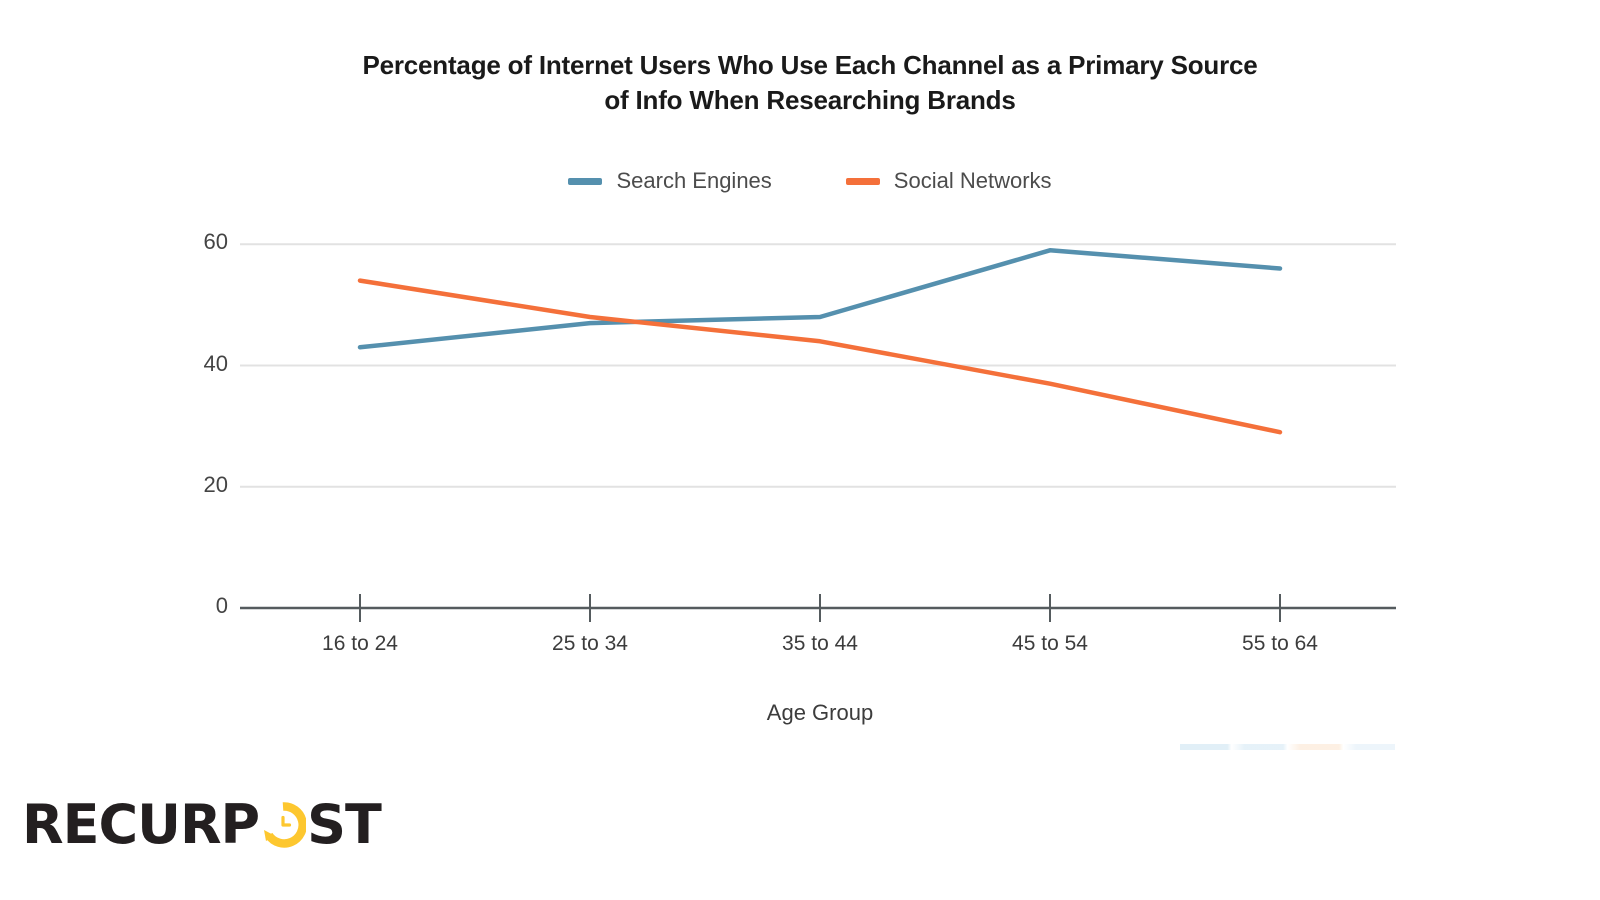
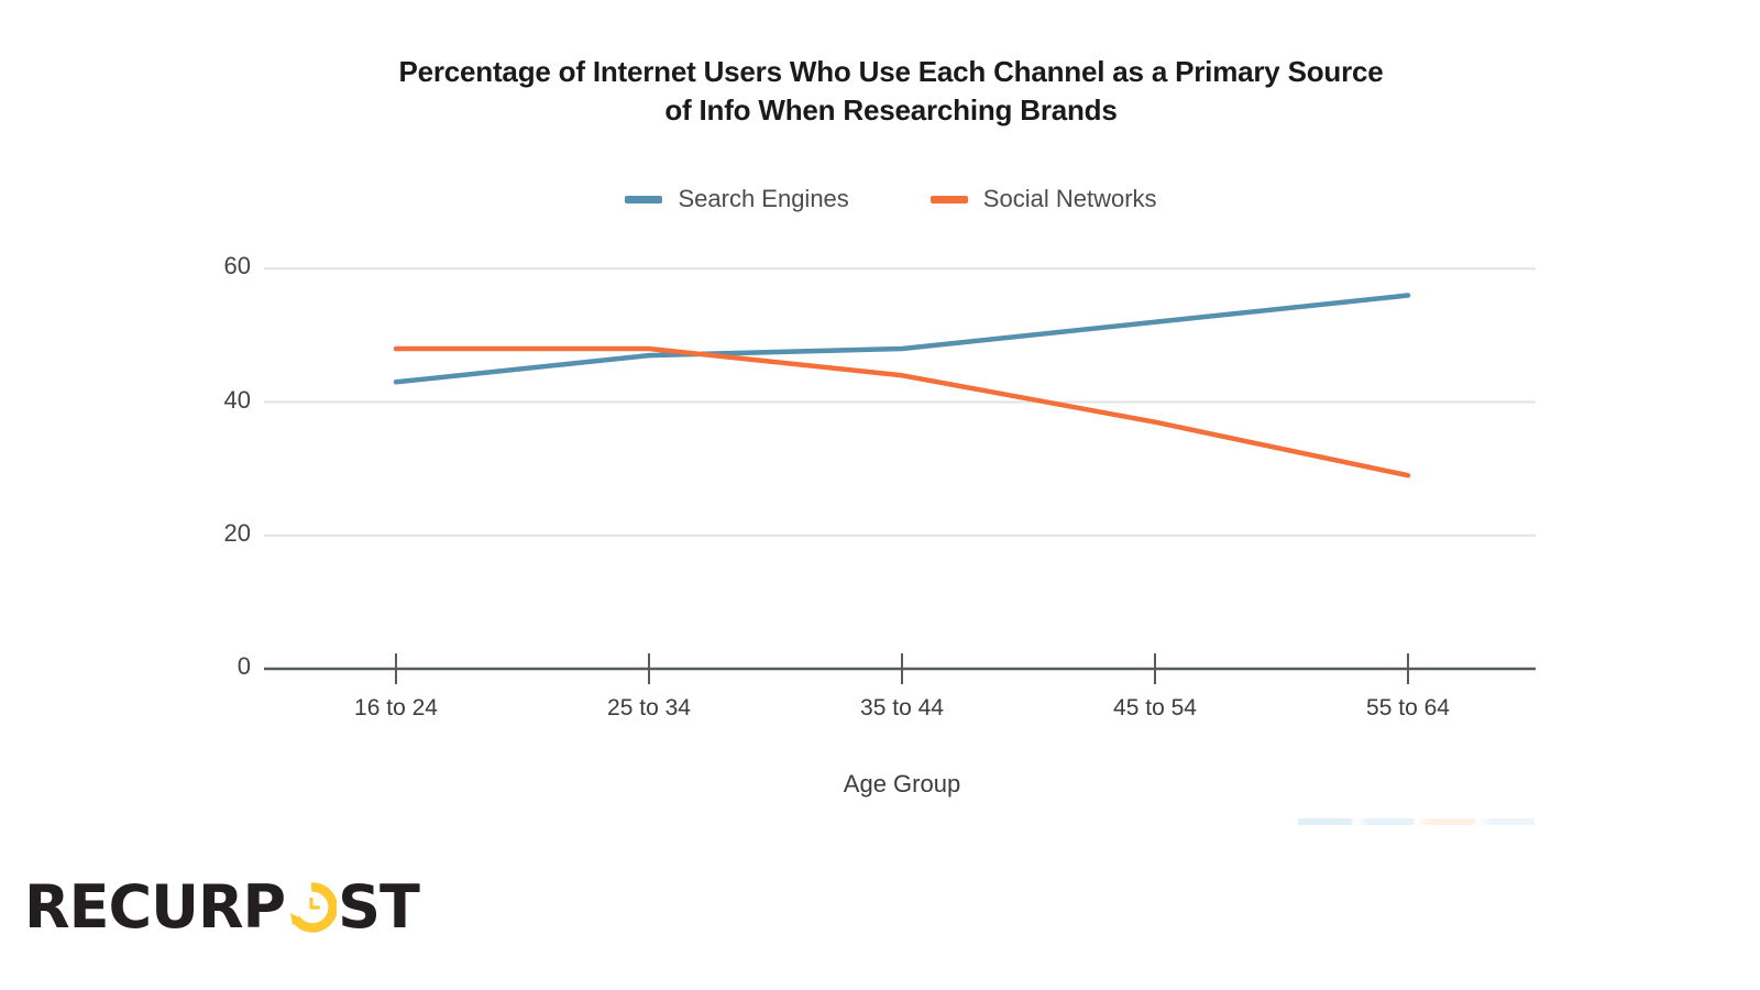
Social Networks/16 to 24: 54 -> 48
Search Engines/45 to 54: 59 -> 52
